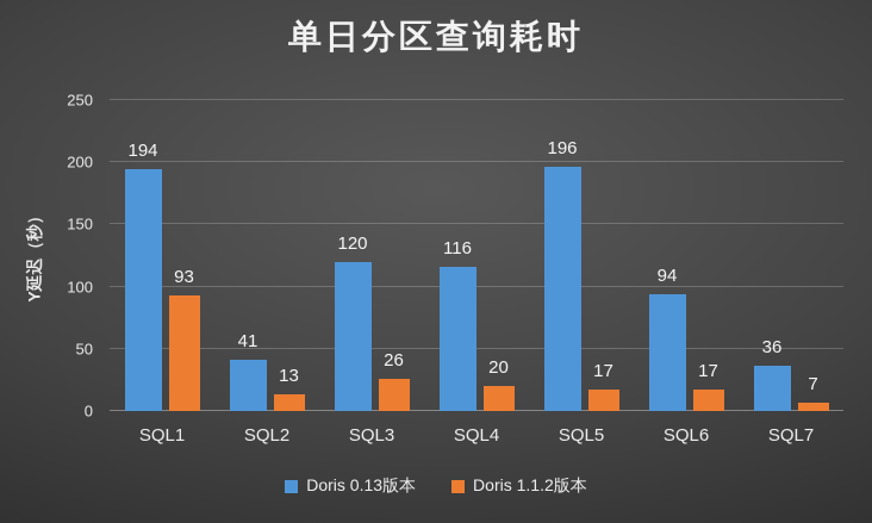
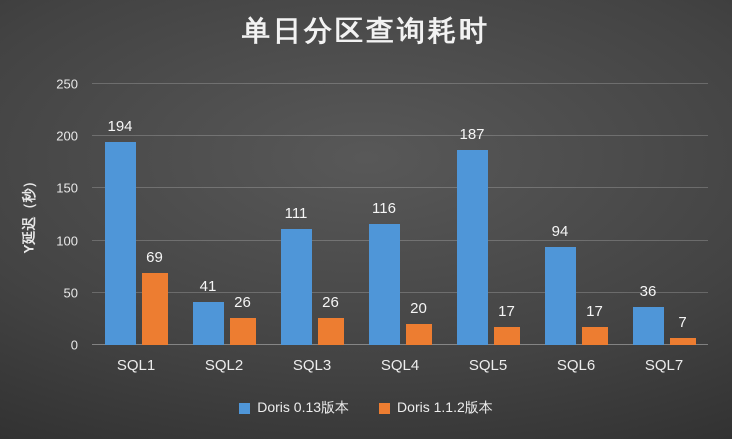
Doris 1.1.2版本/SQL1: 93 -> 69
Doris 1.1.2版本/SQL2: 13 -> 26
Doris 0.13版本/SQL3: 120 -> 111
Doris 0.13版本/SQL5: 196 -> 187
